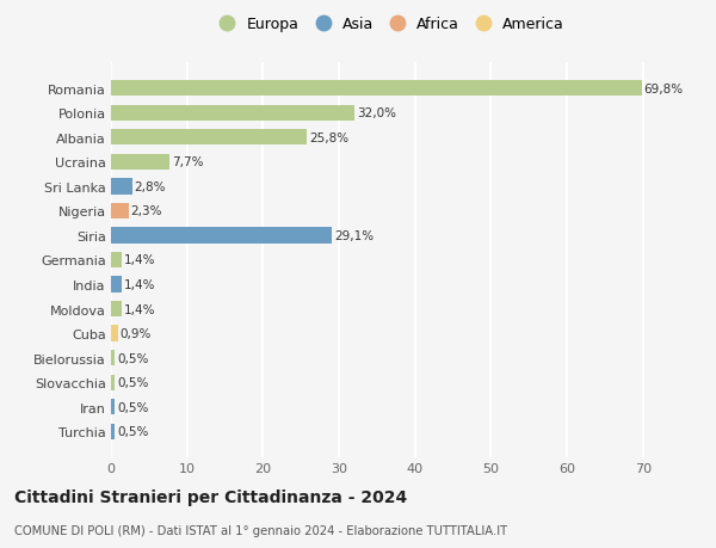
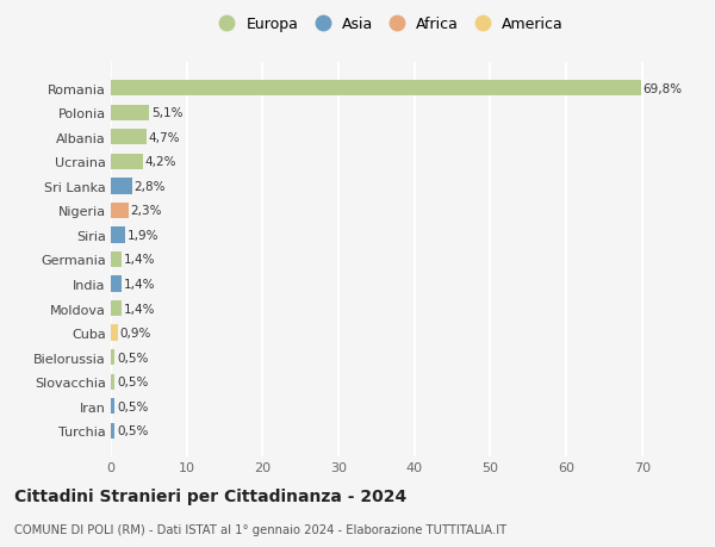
Polonia: 32,0% -> 5,1%
Albania: 25,8% -> 4,7%
Ucraina: 7,7% -> 4,2%
Siria: 29,1% -> 1,9%
